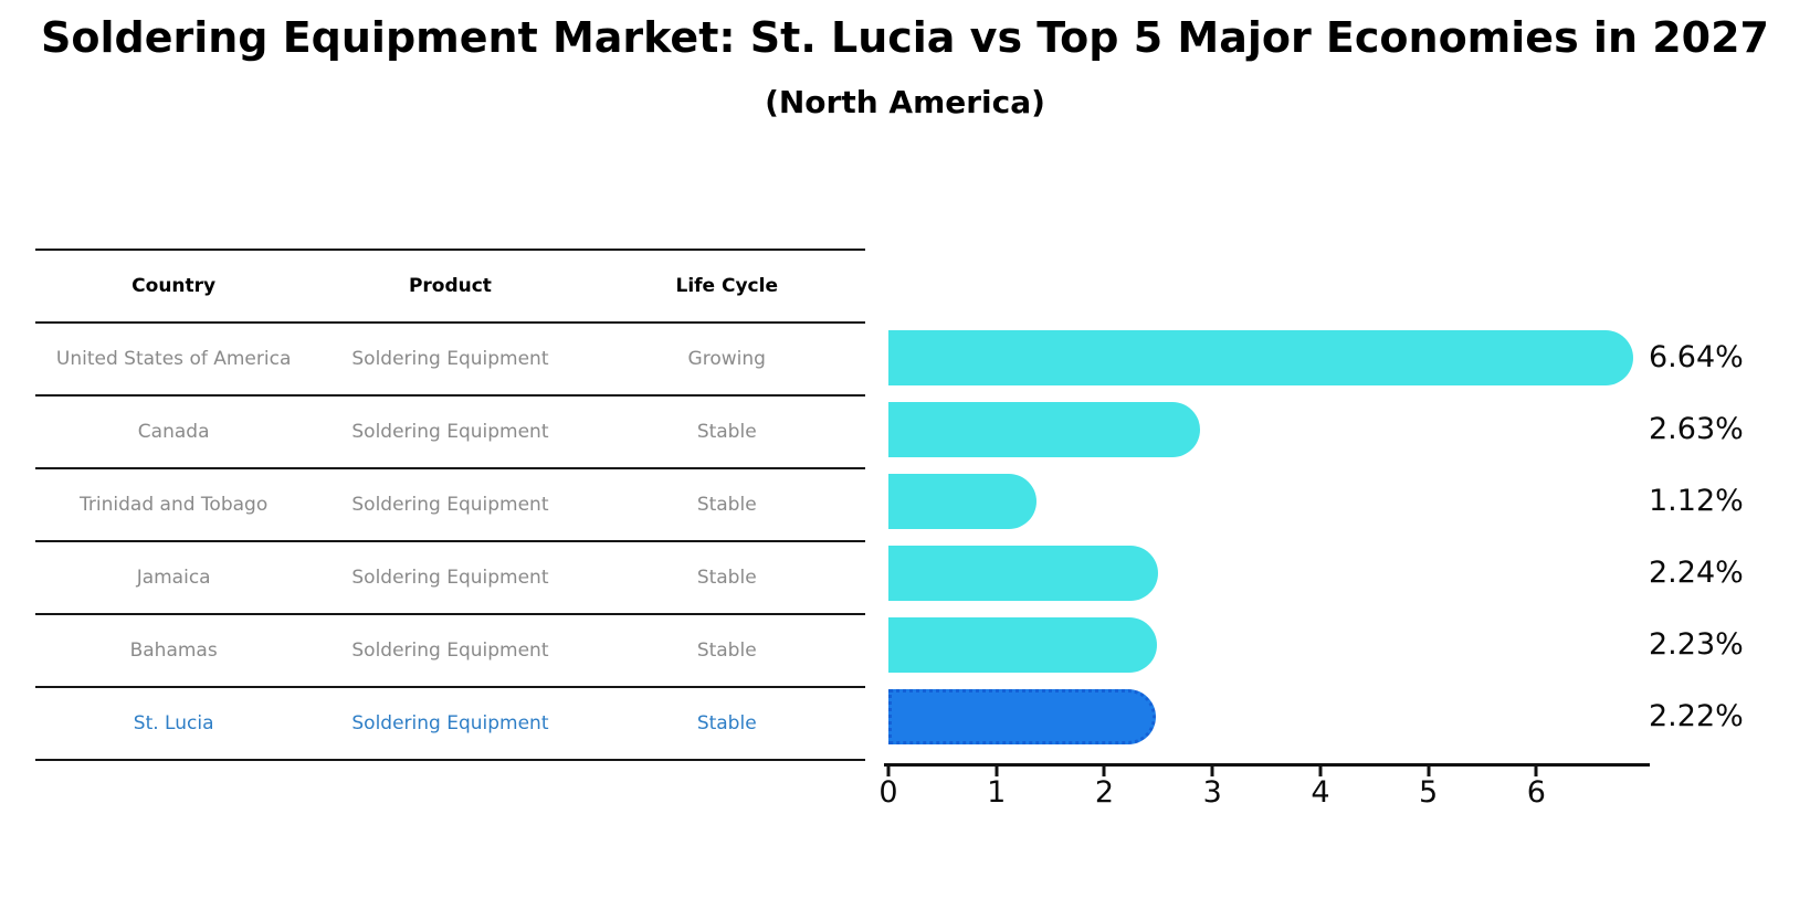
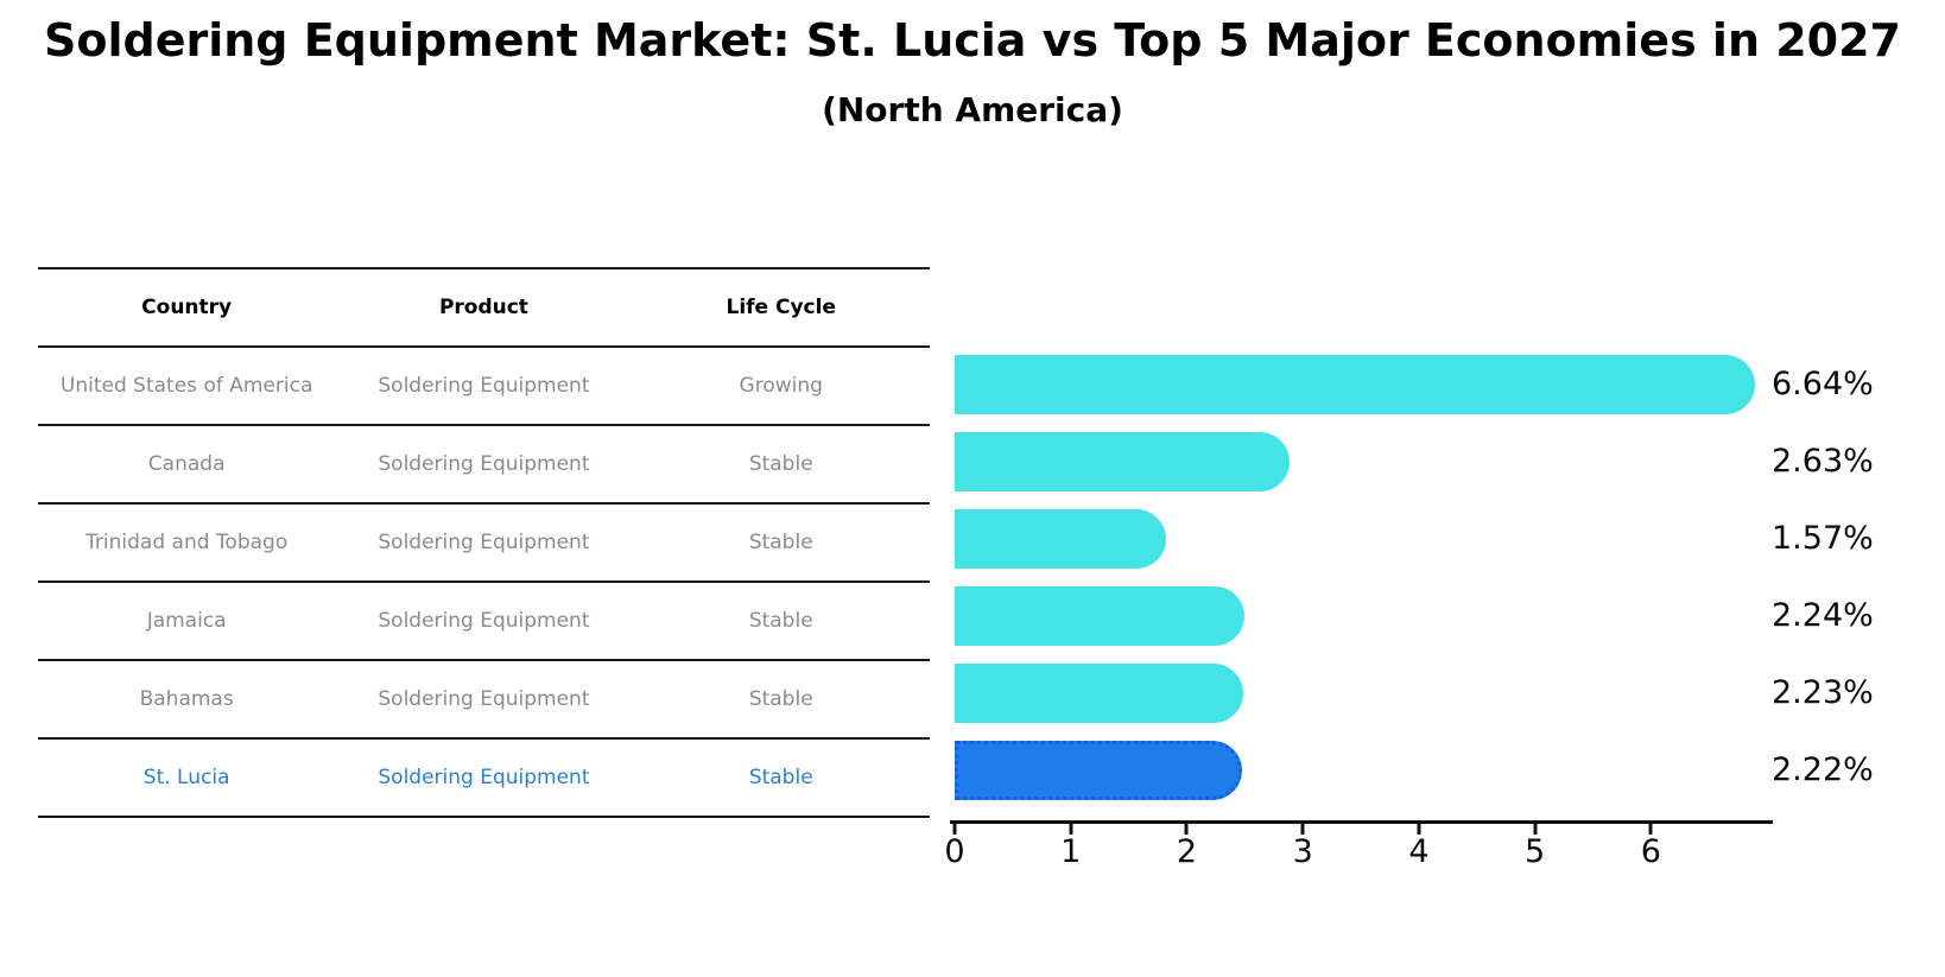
Trinidad and Tobago: 1.12% -> 1.57%
